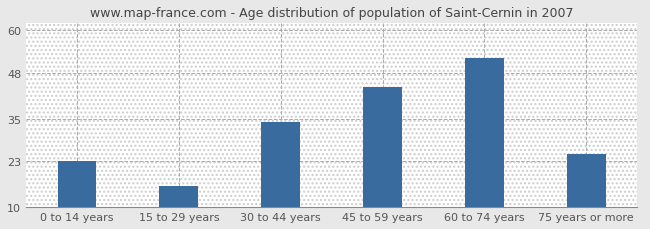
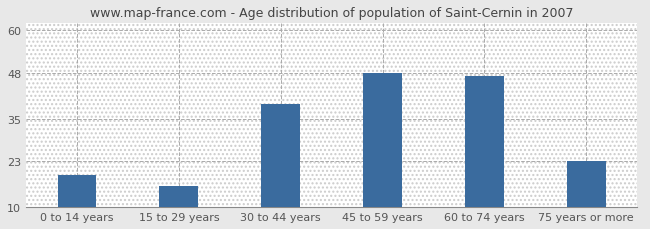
0 to 14 years: 23 -> 19
30 to 44 years: 34 -> 39
45 to 59 years: 44 -> 48
60 to 74 years: 52 -> 47
75 years or more: 25 -> 23
